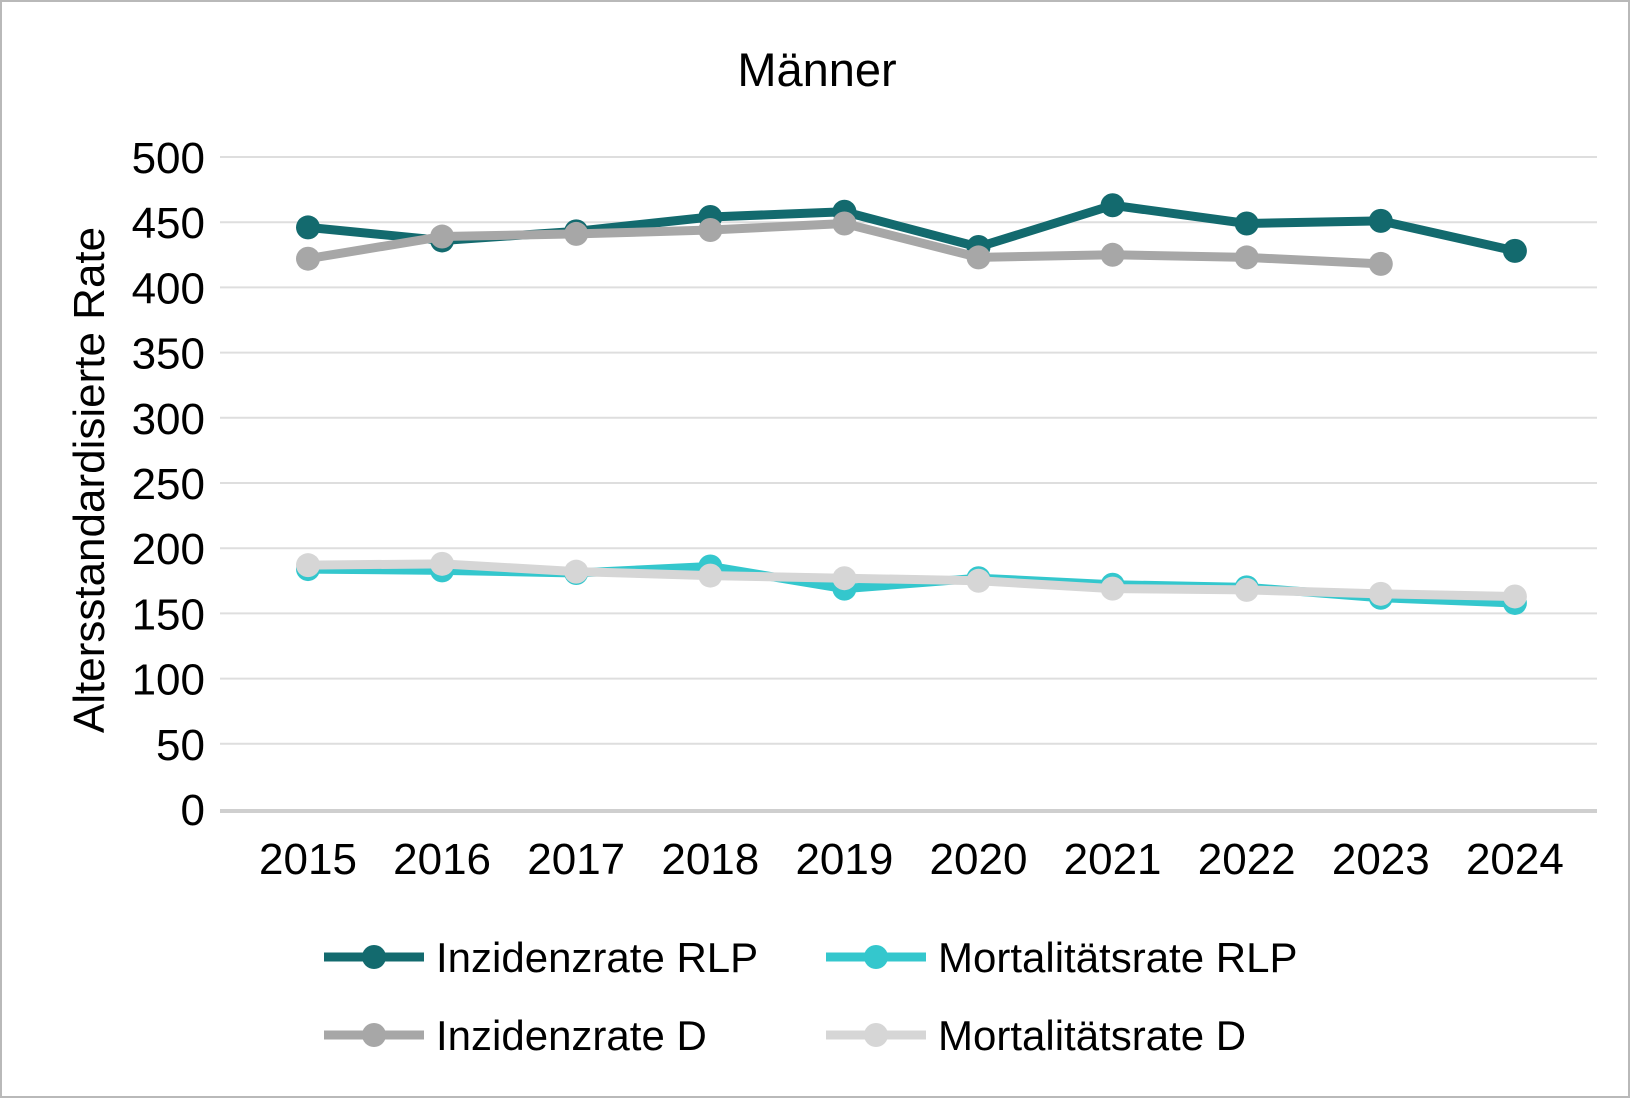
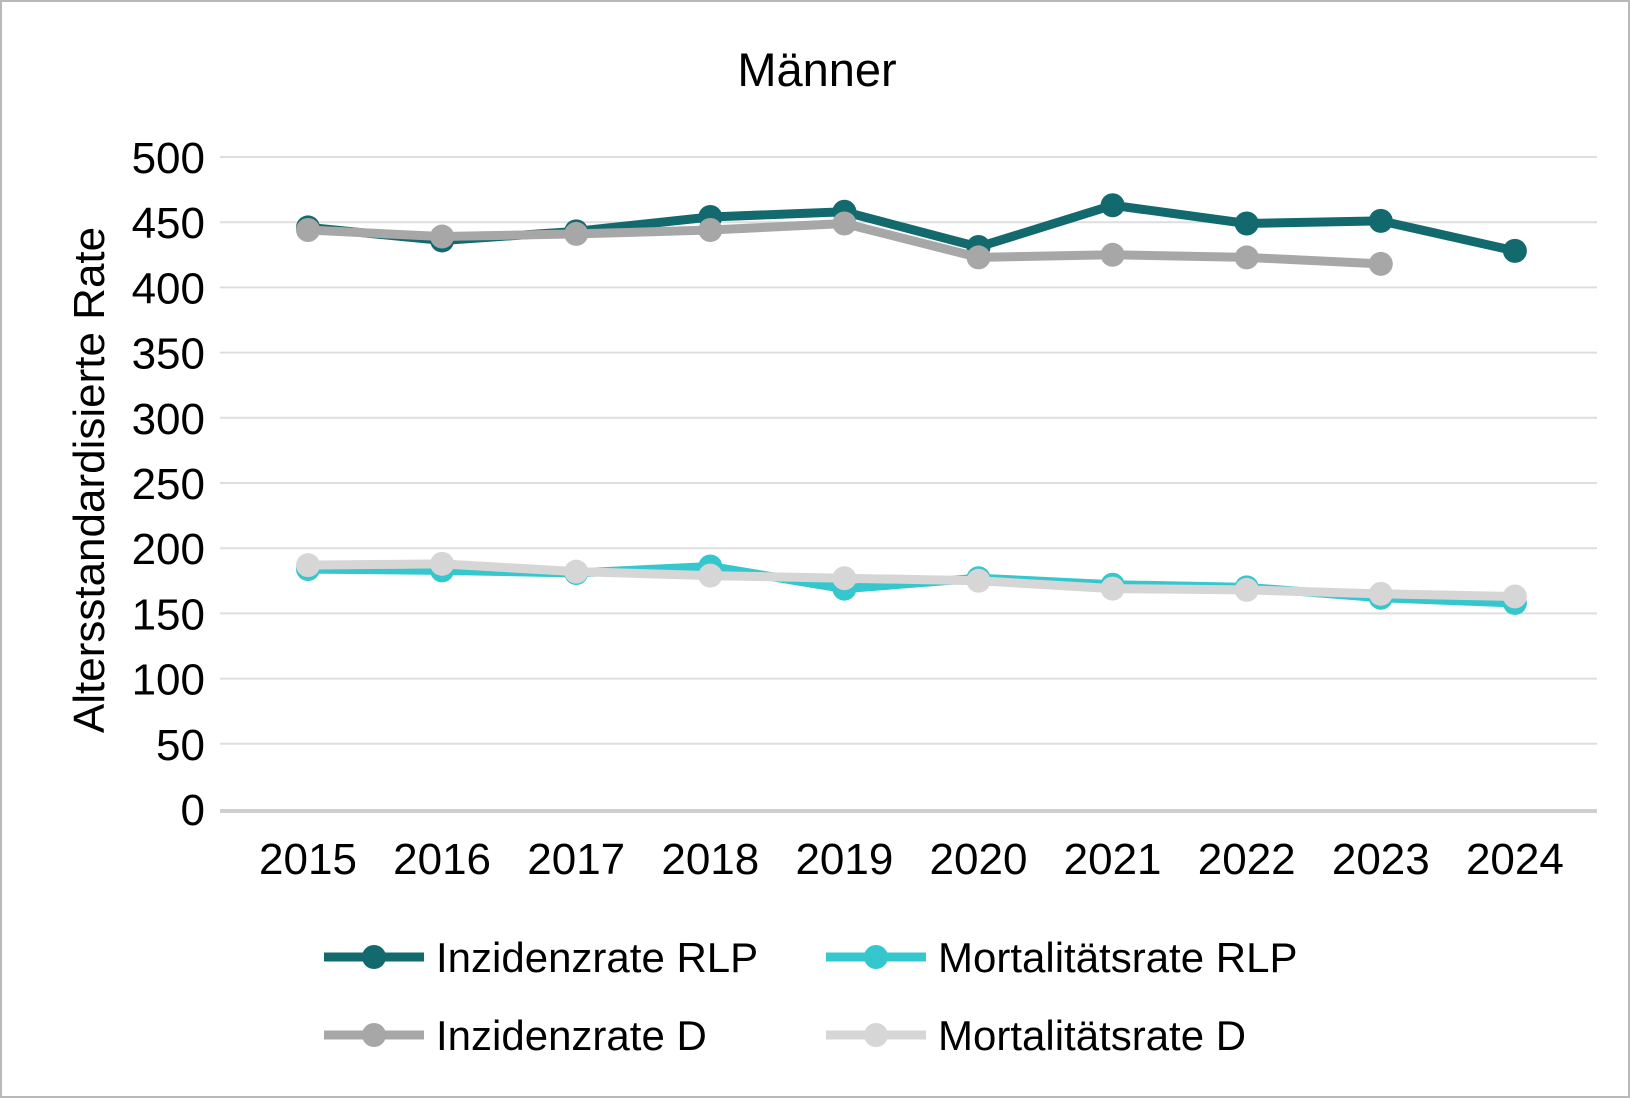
Inzidenzrate D/2015: 422 -> 444
